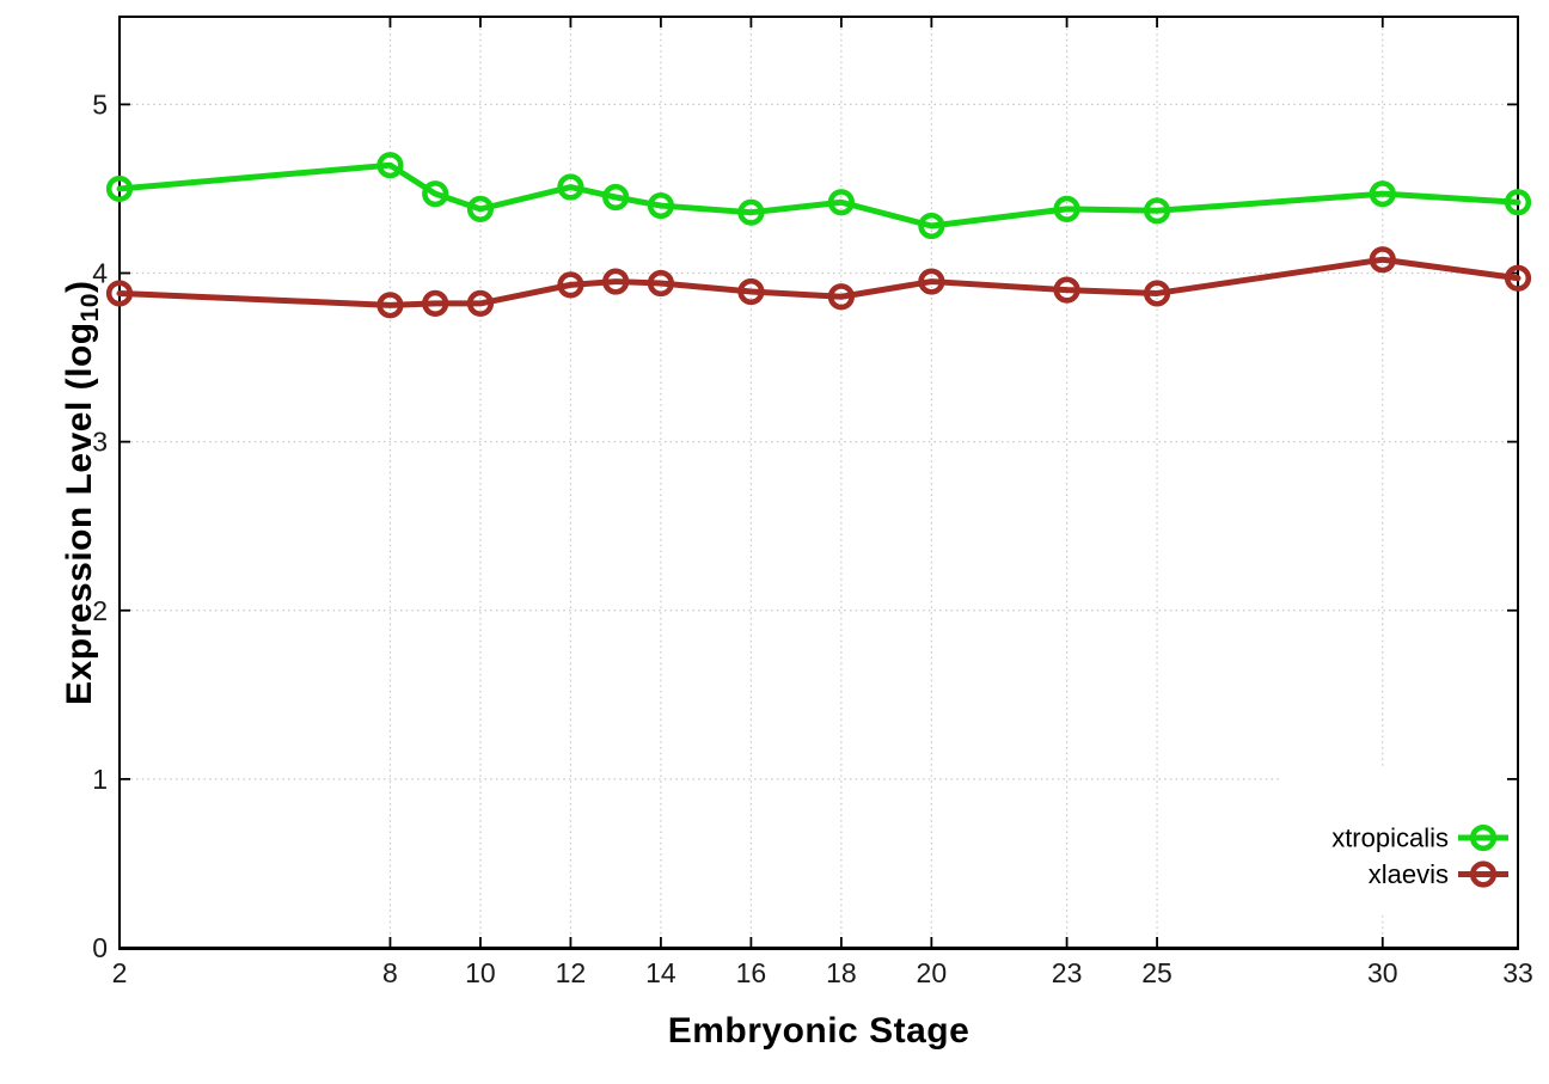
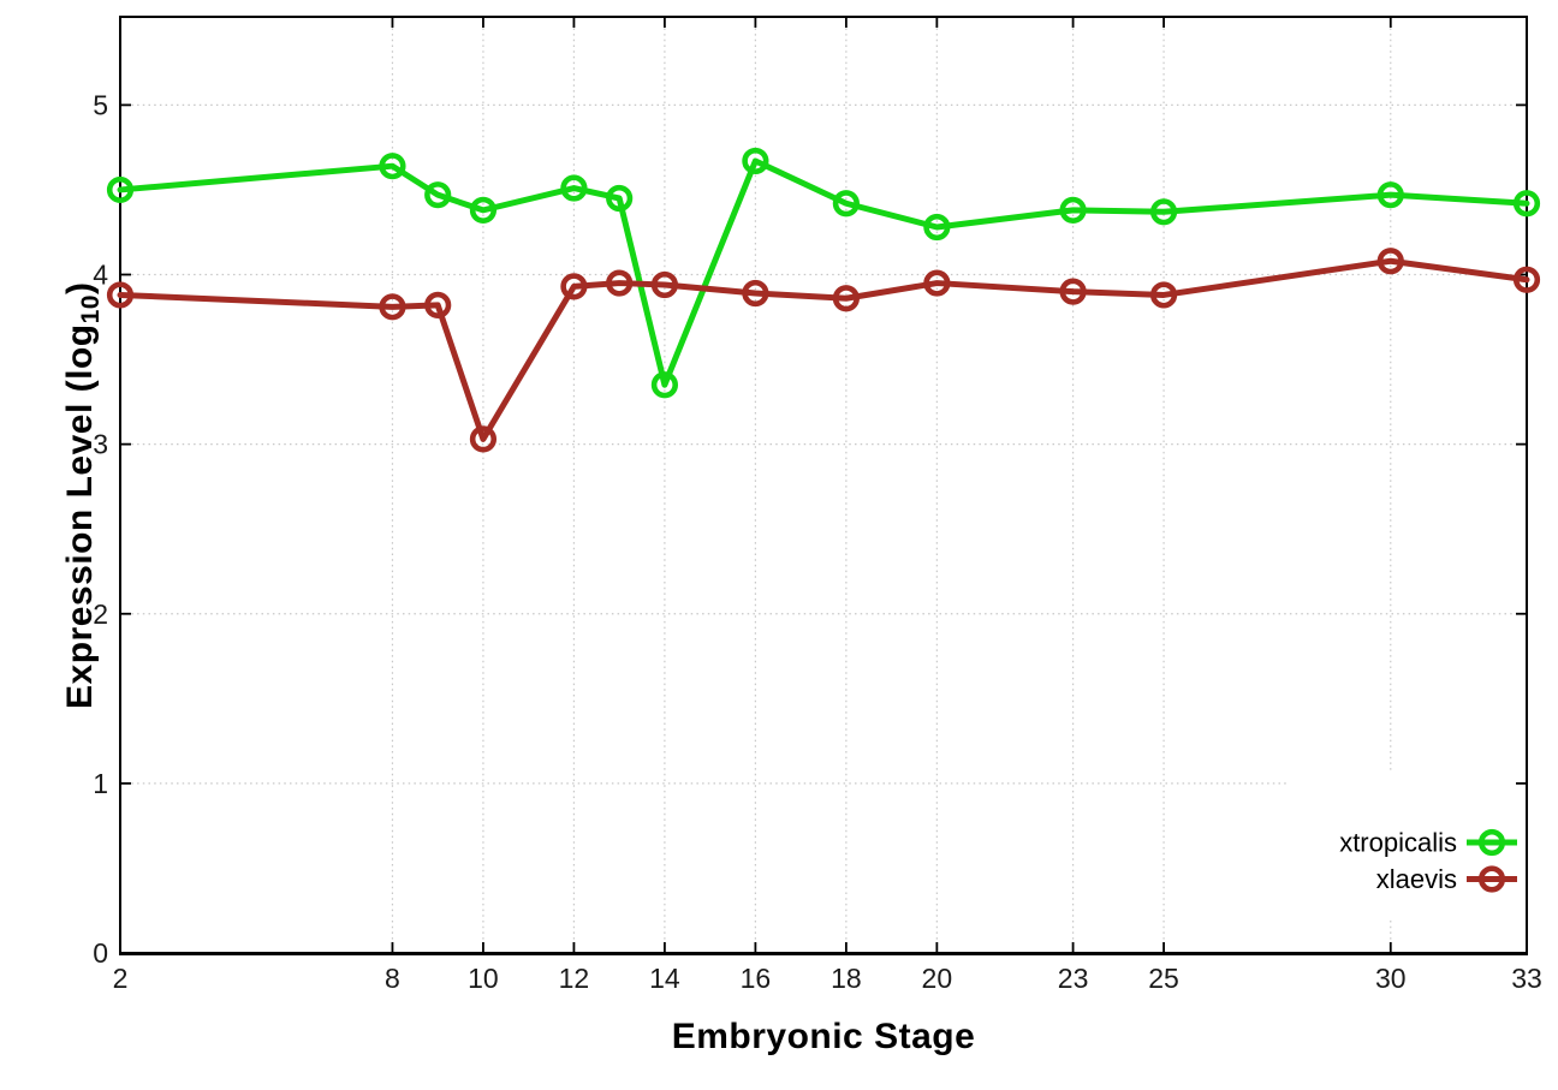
xlaevis/10: 3.82 -> 3.03
xtropicalis/14: 4.40 -> 3.35
xtropicalis/16: 4.36 -> 4.67
